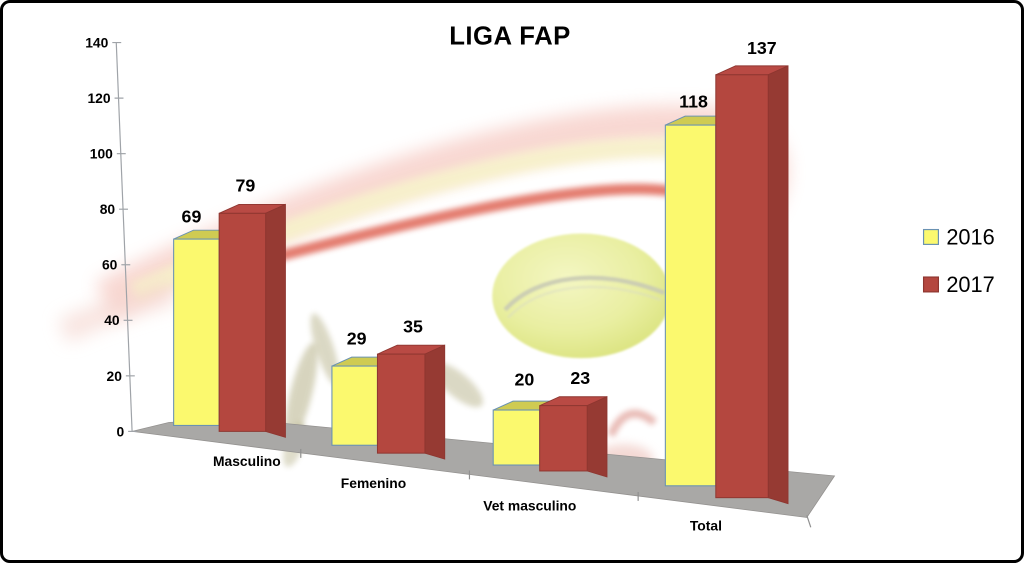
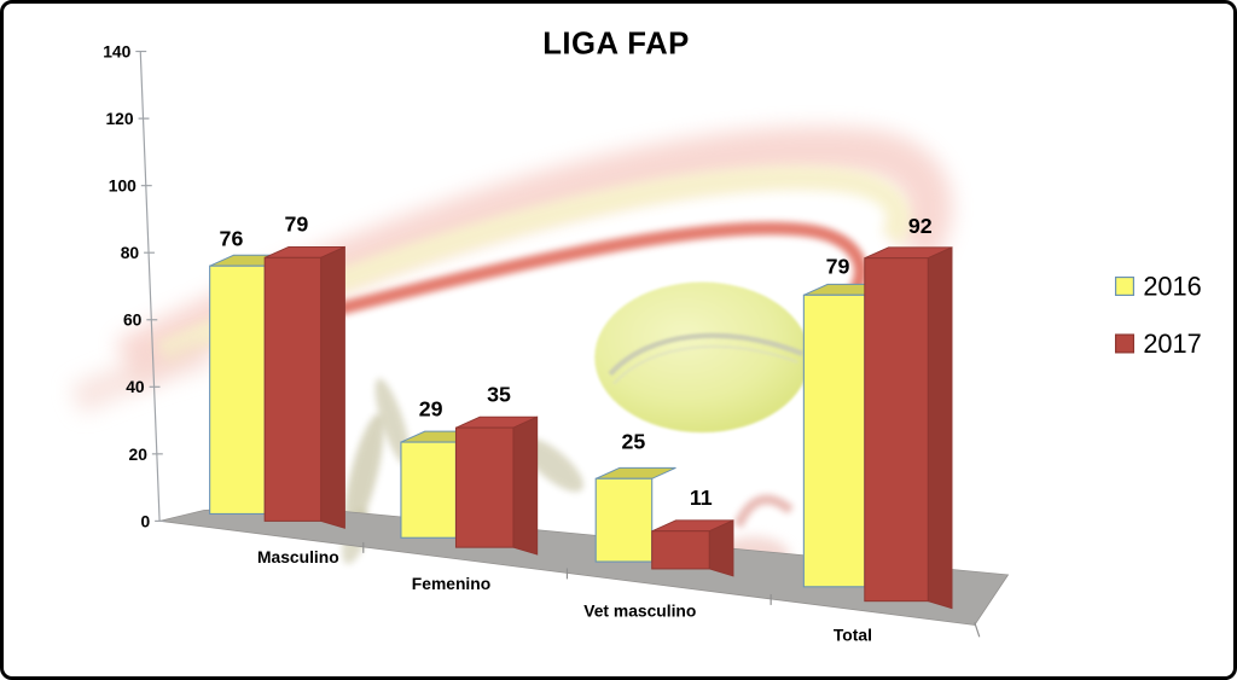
2016/Masculino: 69 -> 76
2016/Vet masculino: 20 -> 25
2017/Vet masculino: 23 -> 11
2016/Total: 118 -> 79
2017/Total: 137 -> 92
